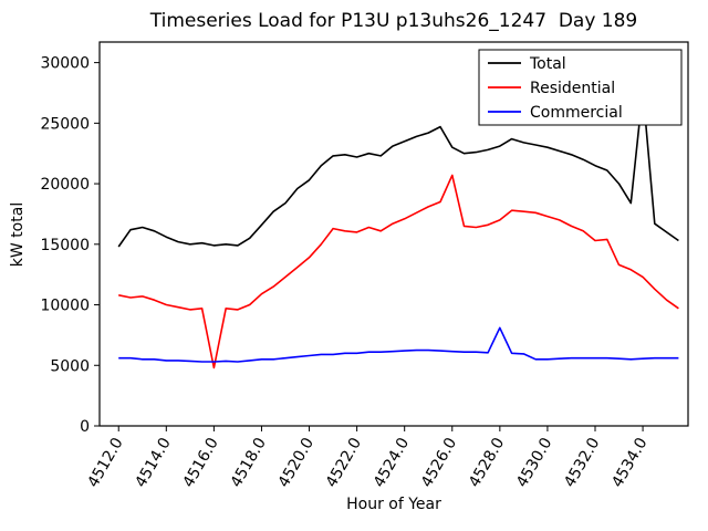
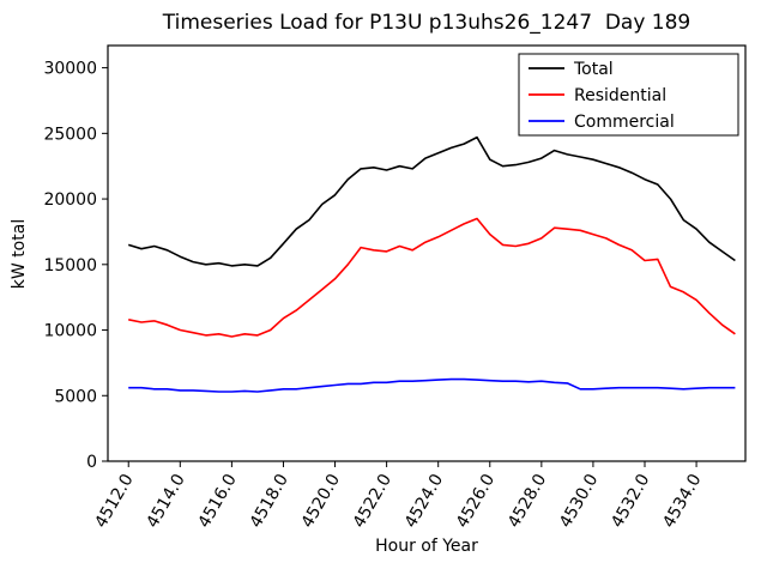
Total/4512.0: 14800 -> 16500
Residential/4516.0: 4800 -> 9500
Residential/4526.0: 20700 -> 17300
Commercial/4528.0: 8100 -> 6100
Total/4534.0: 27700 -> 17700
